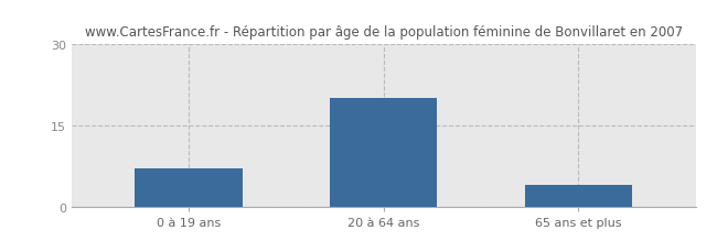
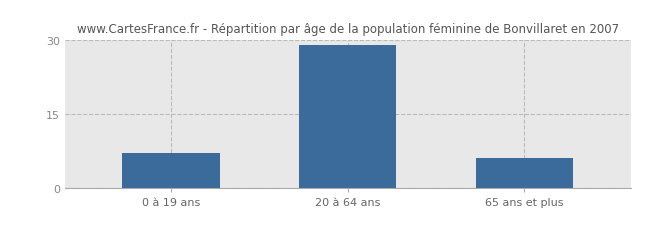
20 à 64 ans: 20 -> 29
65 ans et plus: 4 -> 6
